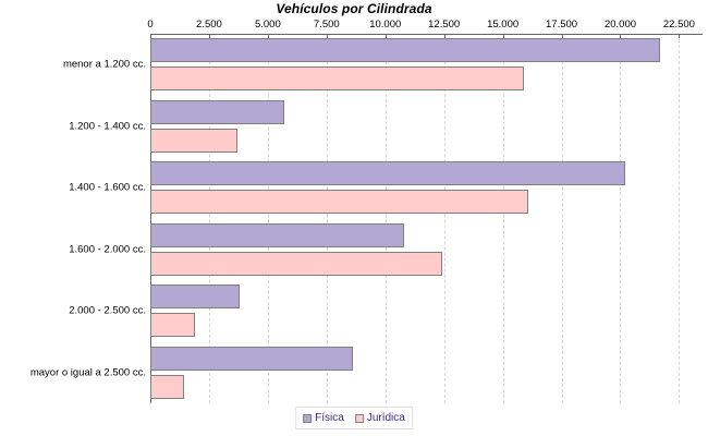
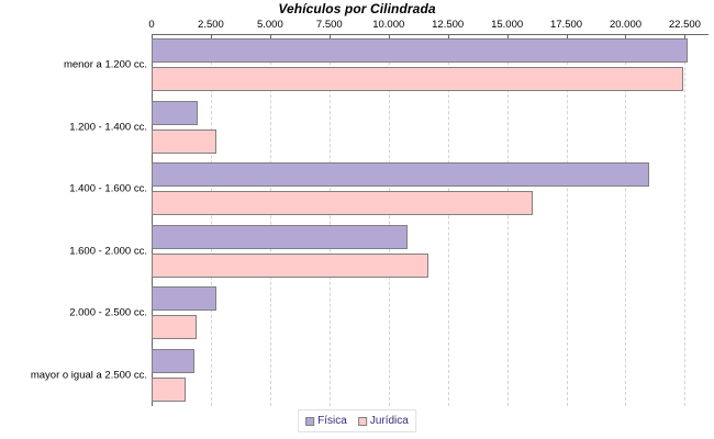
Física/menor a 1.200 cc.: 21700 -> 22600
Jurídica/menor a 1.200 cc.: 15900 -> 22400
Física/1.200 - 1.400 cc.: 5700 -> 2000
Jurídica/1.200 - 1.400 cc.: 3700 -> 2700
Física/1.400 - 1.600 cc.: 20200 -> 21000
Jurídica/1.600 - 2.000 cc.: 12400 -> 11700
Física/2.000 - 2.500 cc.: 3800 -> 2800
Física/mayor o igual a 2.500 cc.: 8600 -> 1800
